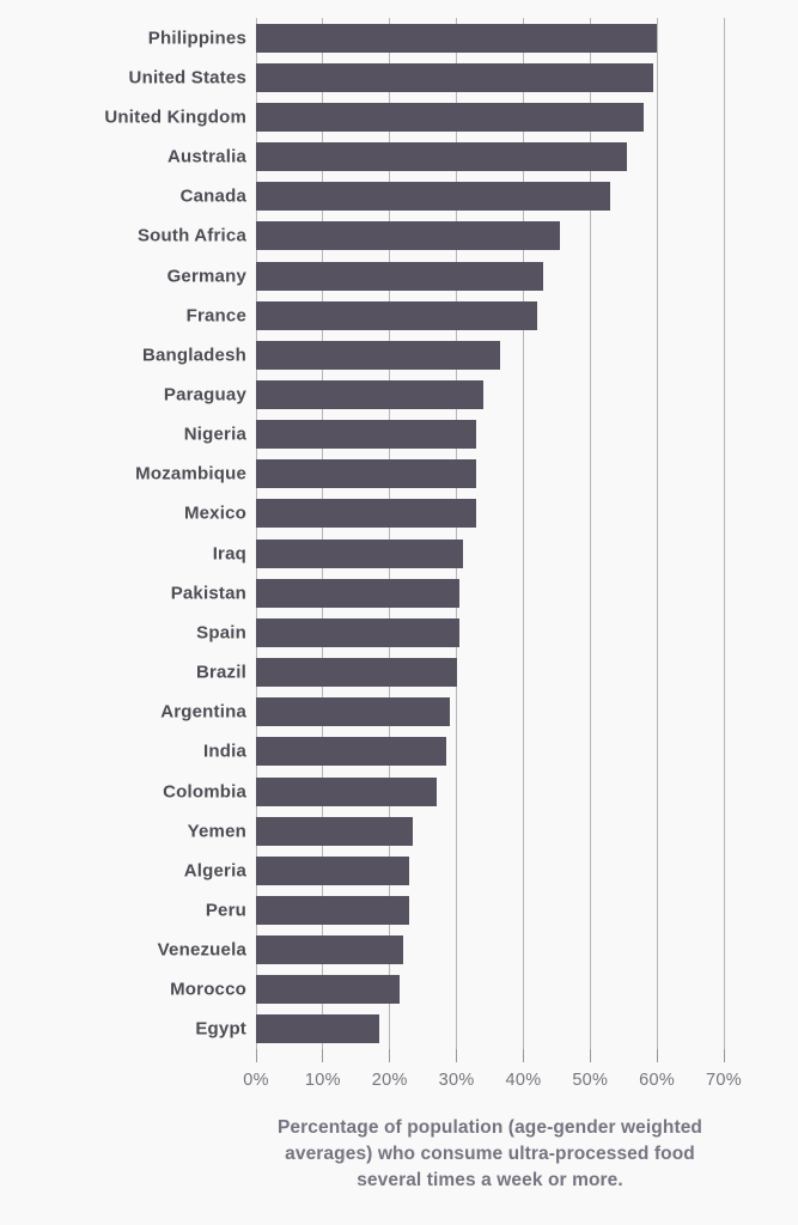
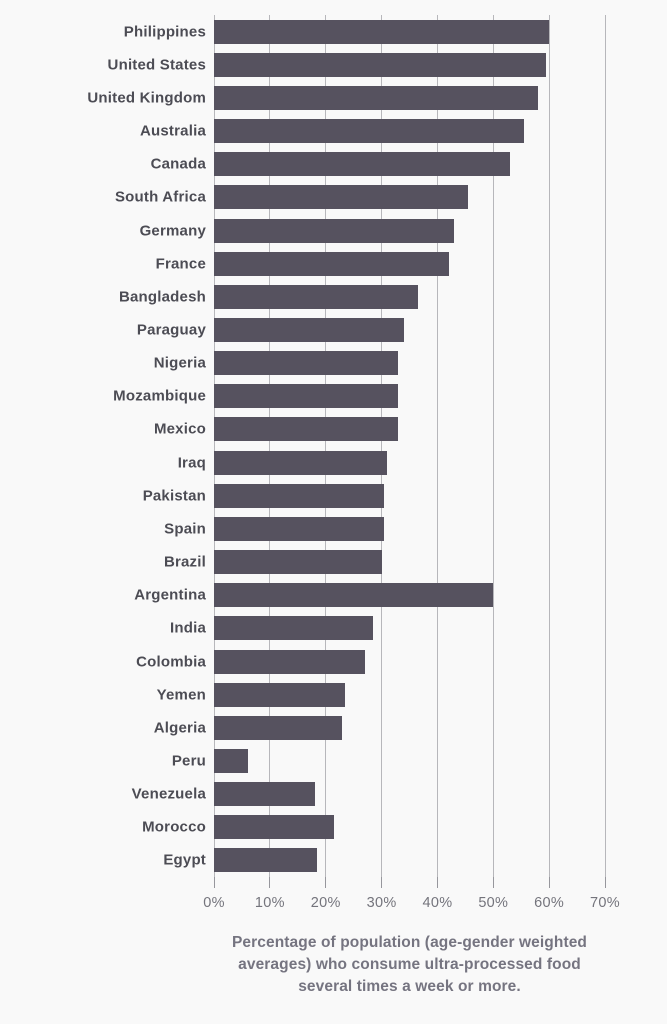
Argentina: 29% -> 50%
Peru: 23% -> 6%
Venezuela: 22% -> 18%
